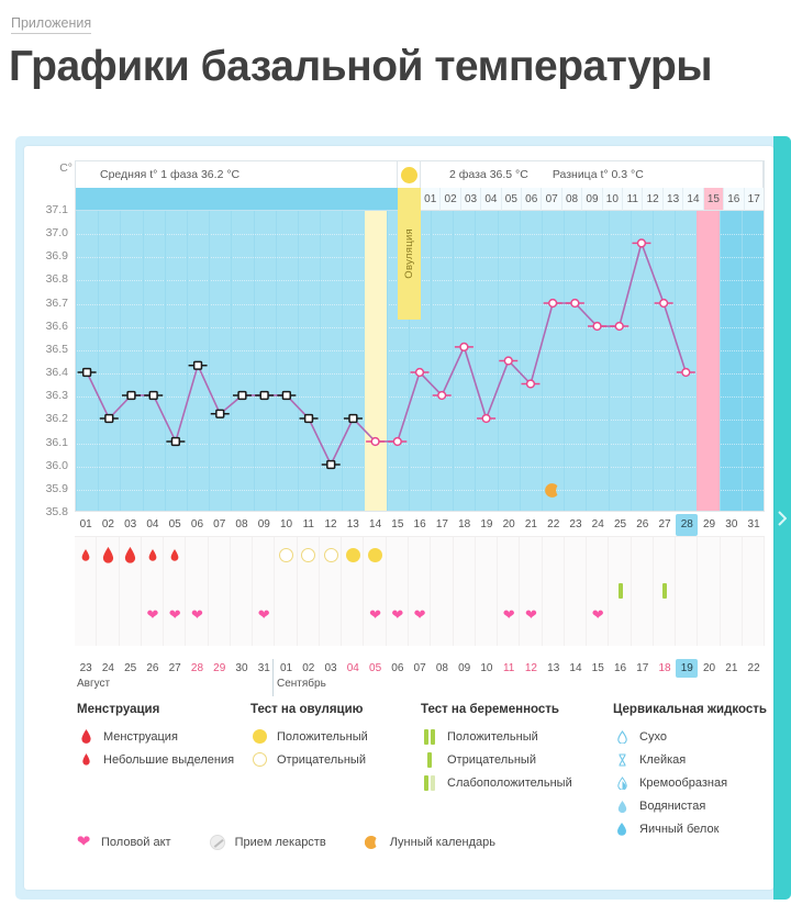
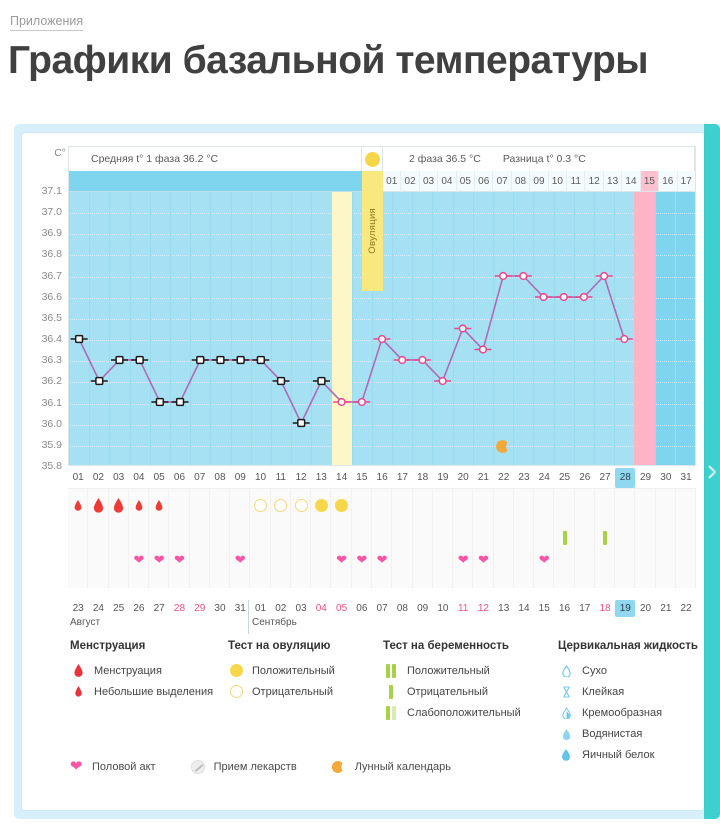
06: 36.43 -> 36.10
07: 36.22 -> 36.30
18: 36.51 -> 36.30
26: 36.96 -> 36.60
